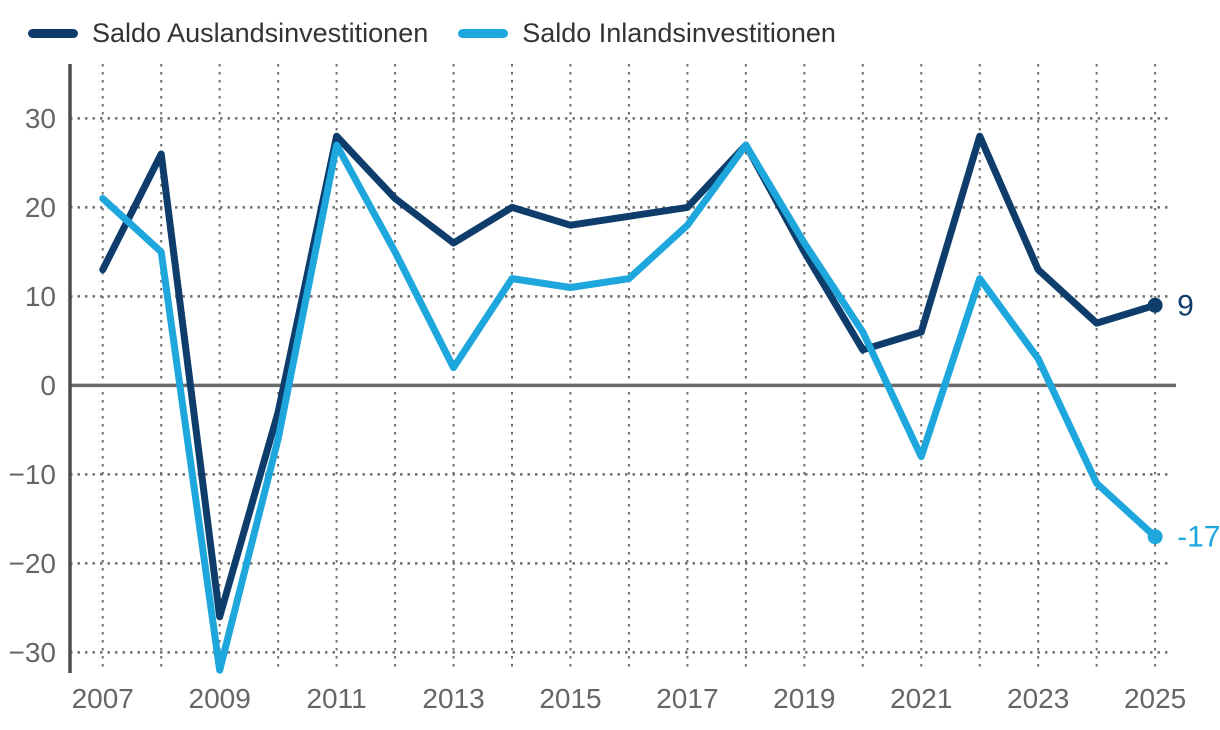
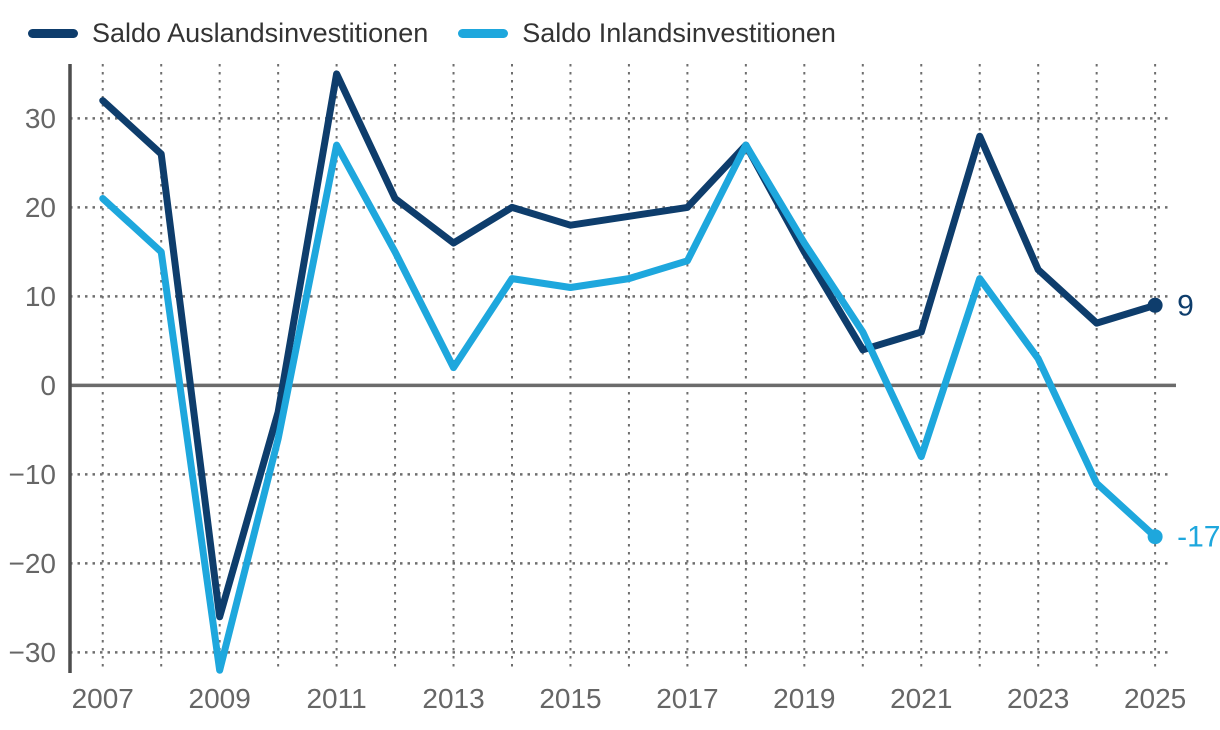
Saldo Auslandsinvestitionen/2007: 13 -> 32
Saldo Auslandsinvestitionen/2011: 28 -> 35
Saldo Inlandsinvestitionen/2017: 18 -> 14
